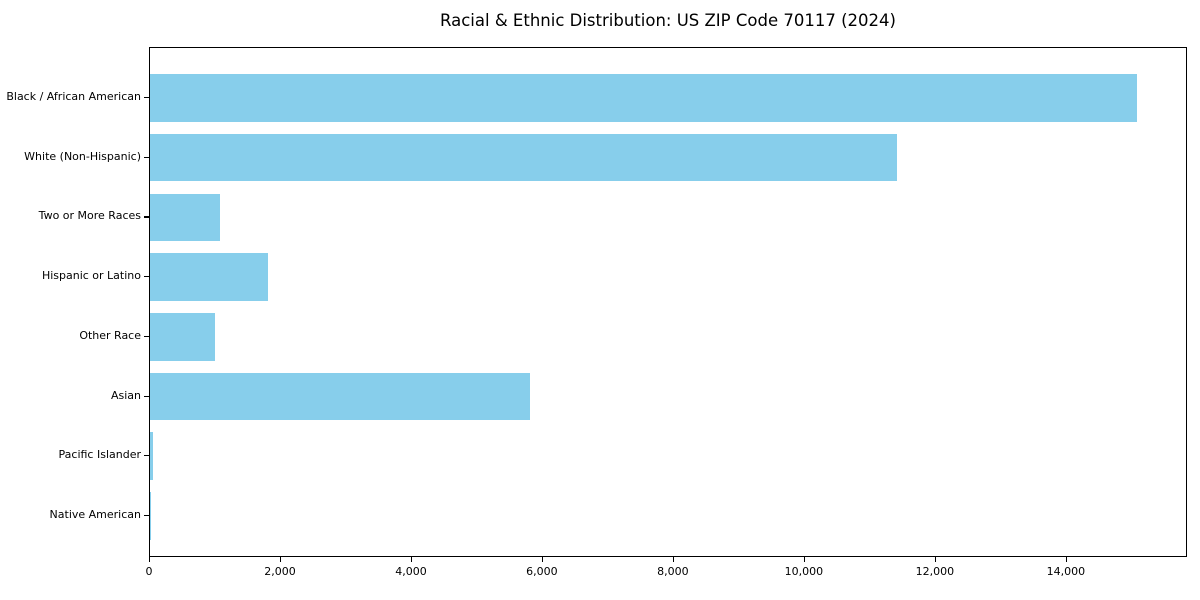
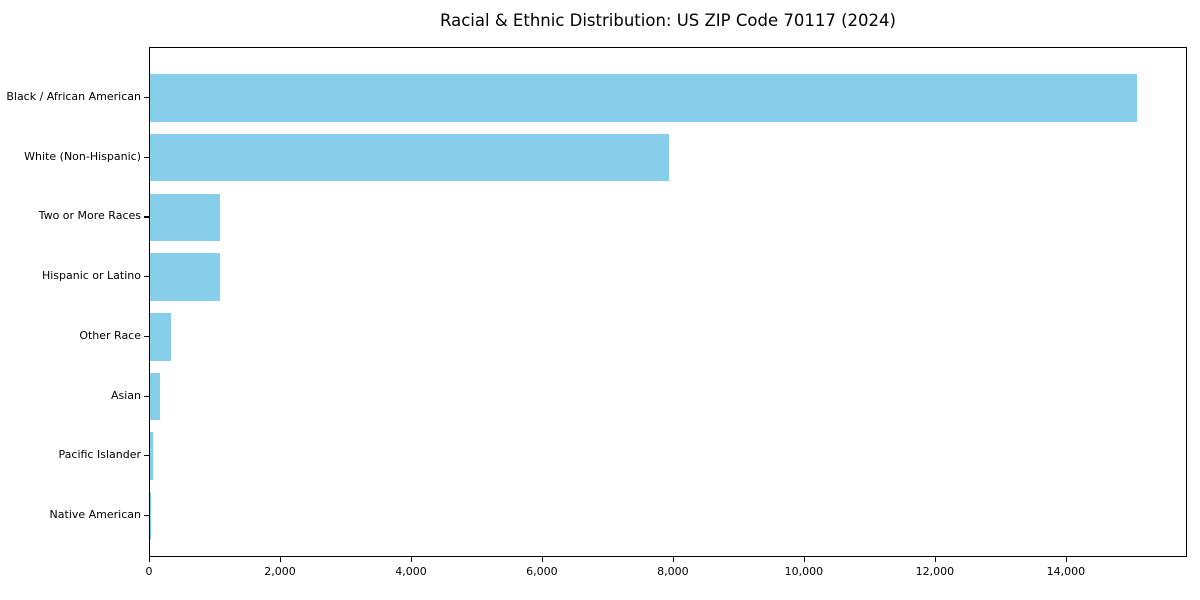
White (Non-Hispanic): 11400 -> 7900
Hispanic or Latino: 1800 -> 1100
Other Race: 1000 -> 300
Asian: 5800 -> 200
